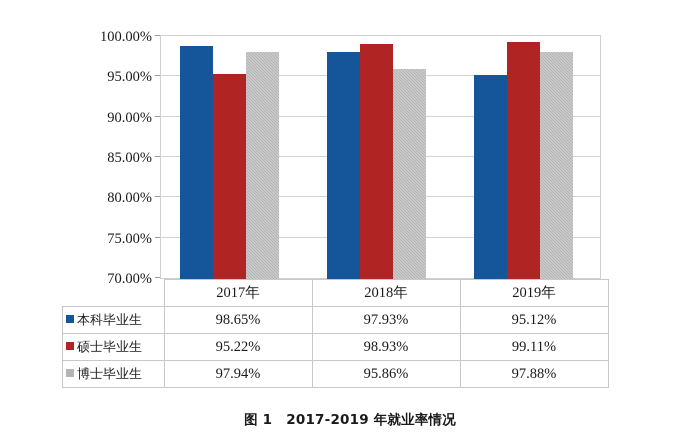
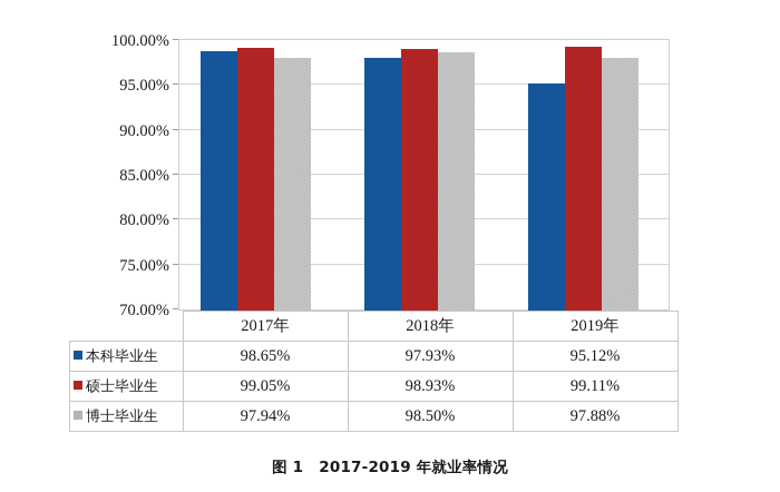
硕士毕业生/2017年: 95.22% -> 99.05%
博士毕业生/2018年: 95.86% -> 98.50%
